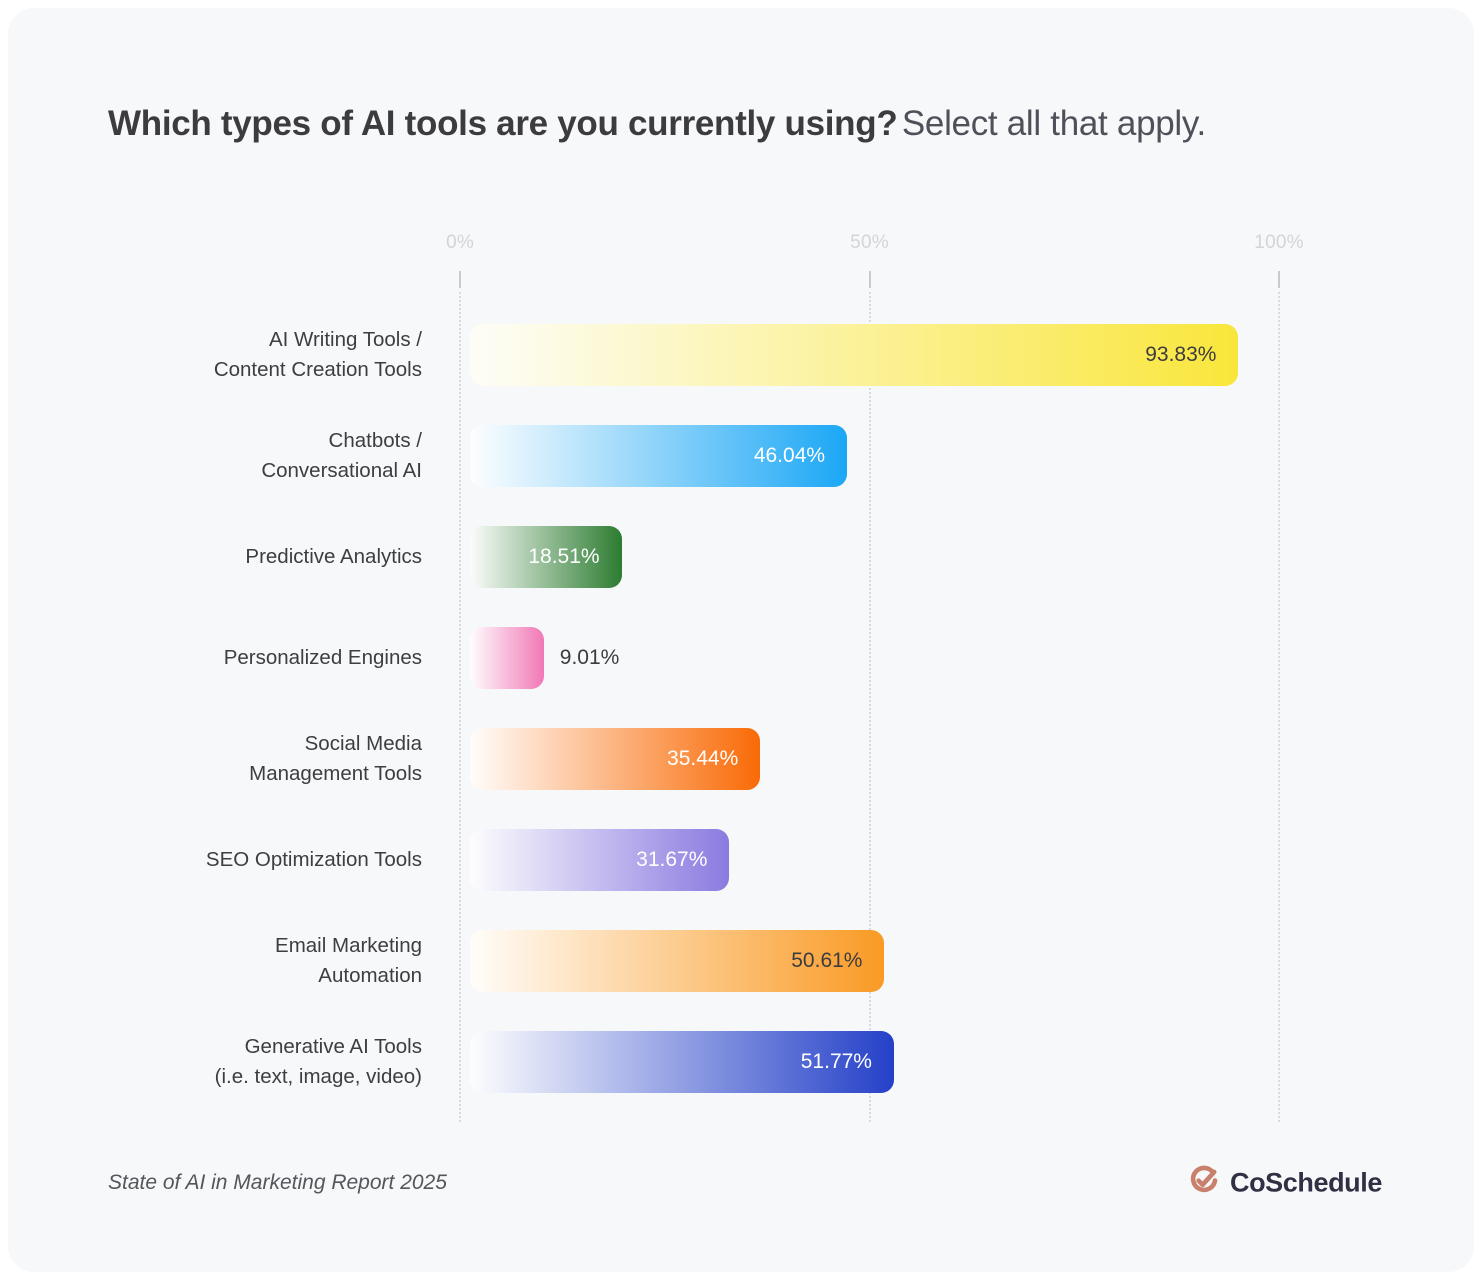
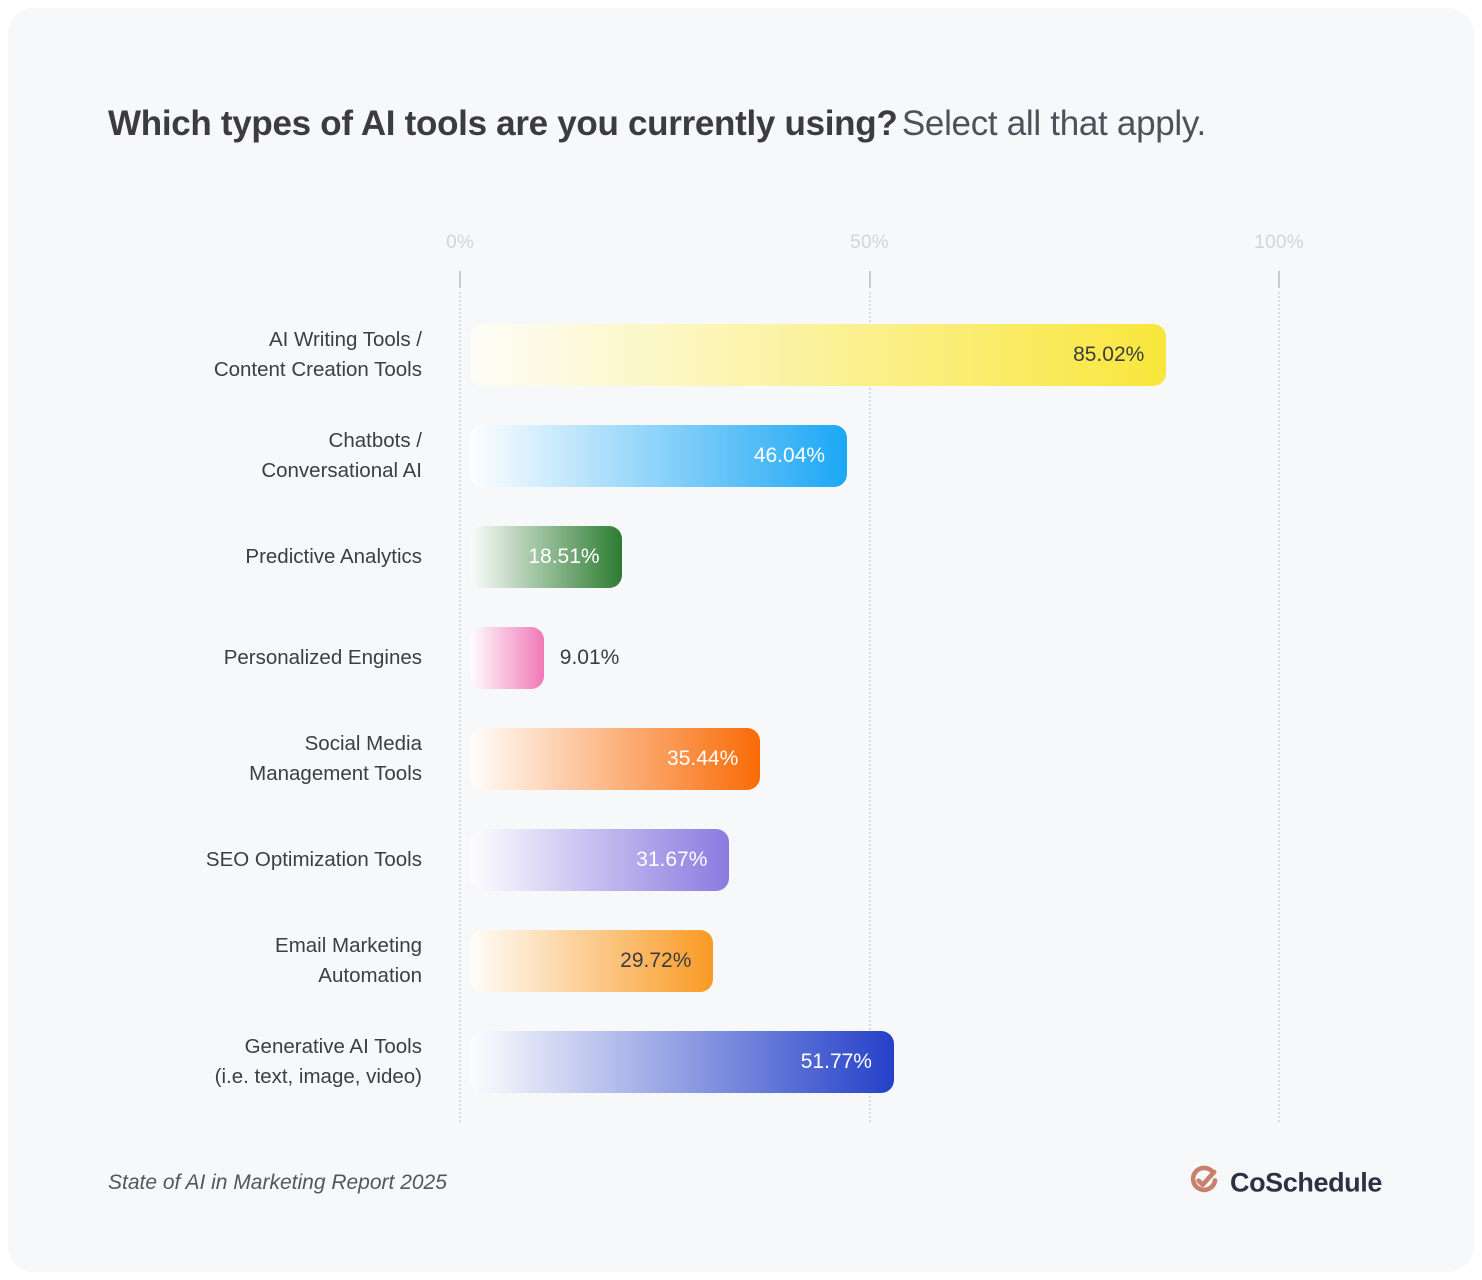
AI Writing Tools / Content Creation Tools: 93.83% -> 85.02%
Email Marketing Automation: 50.61% -> 29.72%
